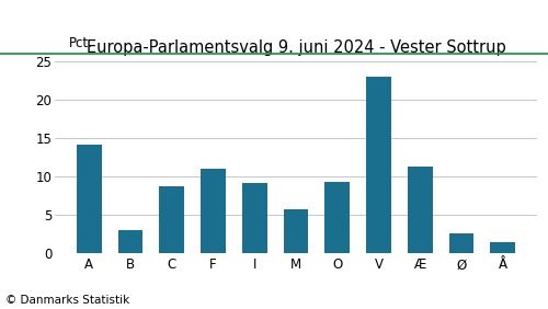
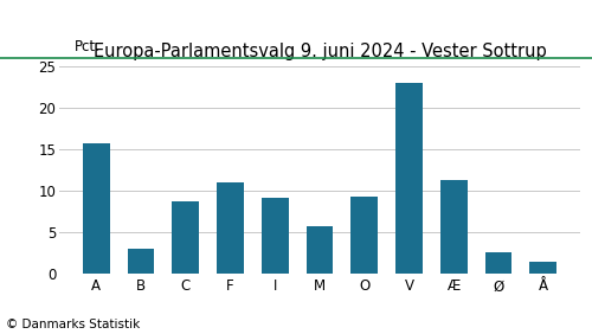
A: 14.2 -> 15.8
